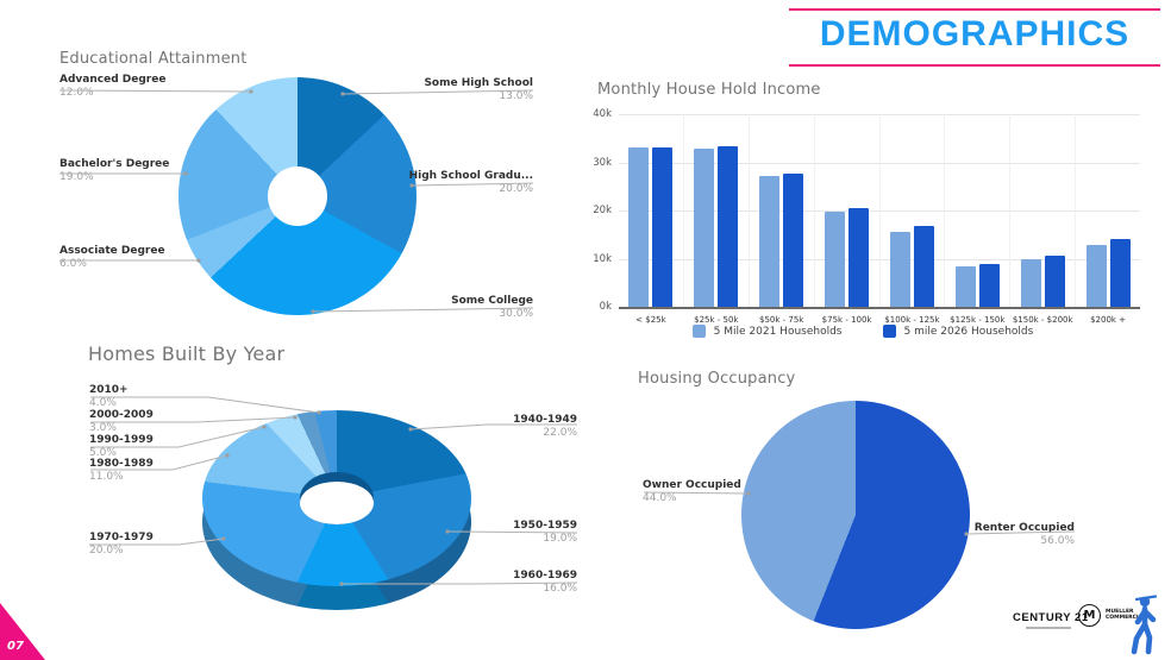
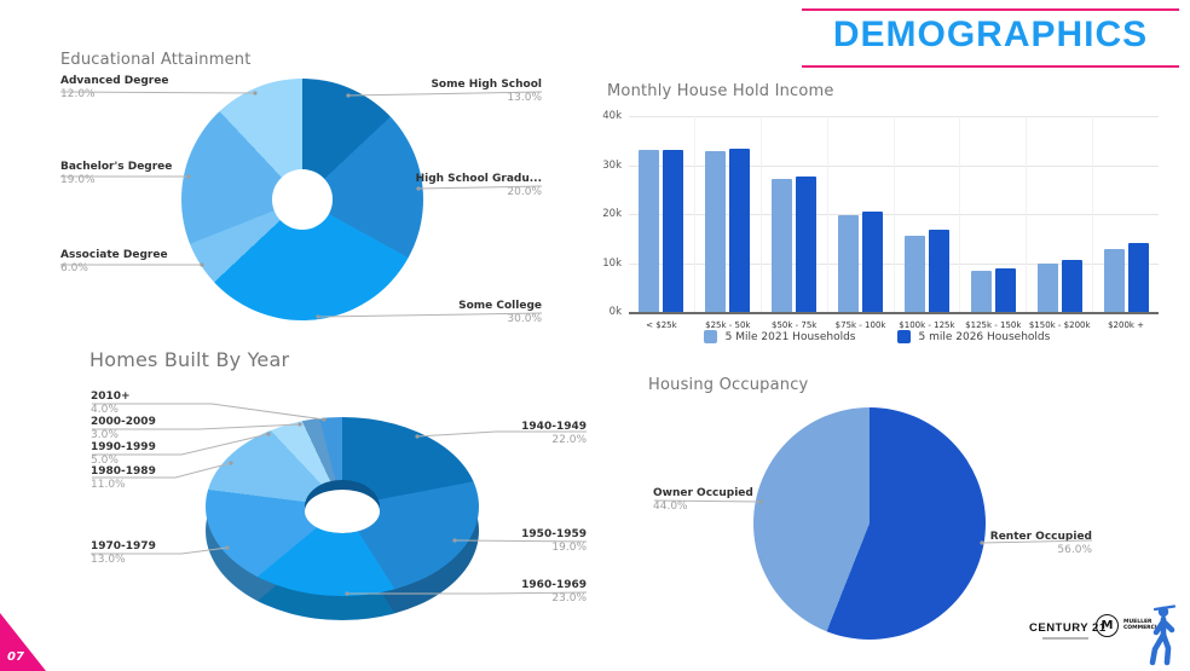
Homes Built By Year/1960-1969: 16.0% -> 23.0%
Homes Built By Year/1970-1979: 20.0% -> 13.0%
